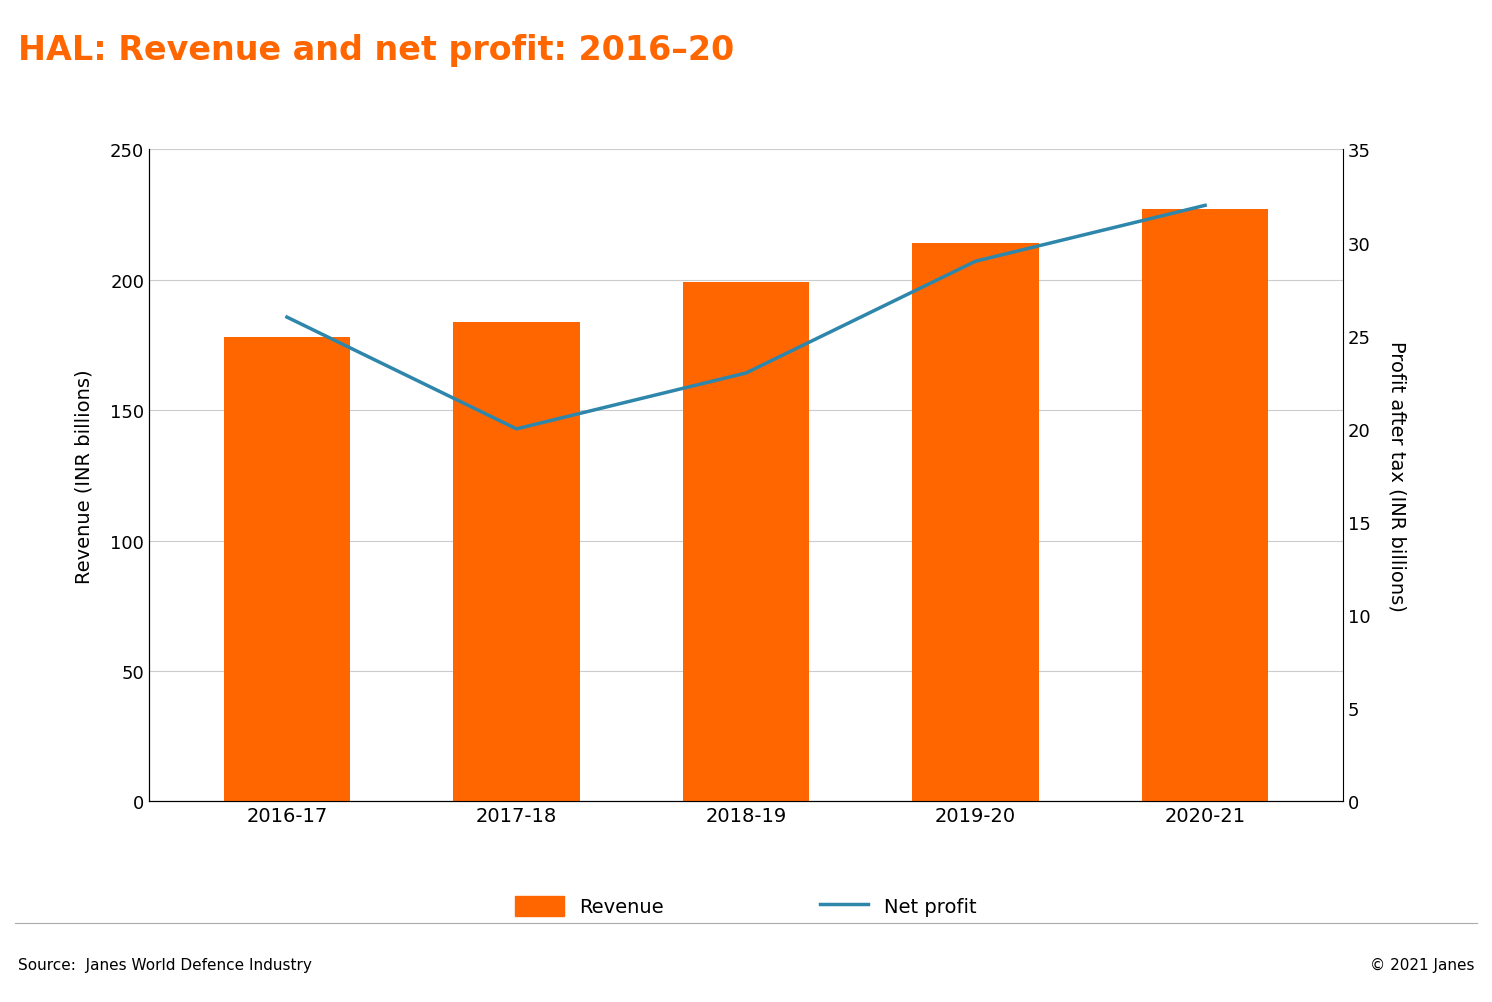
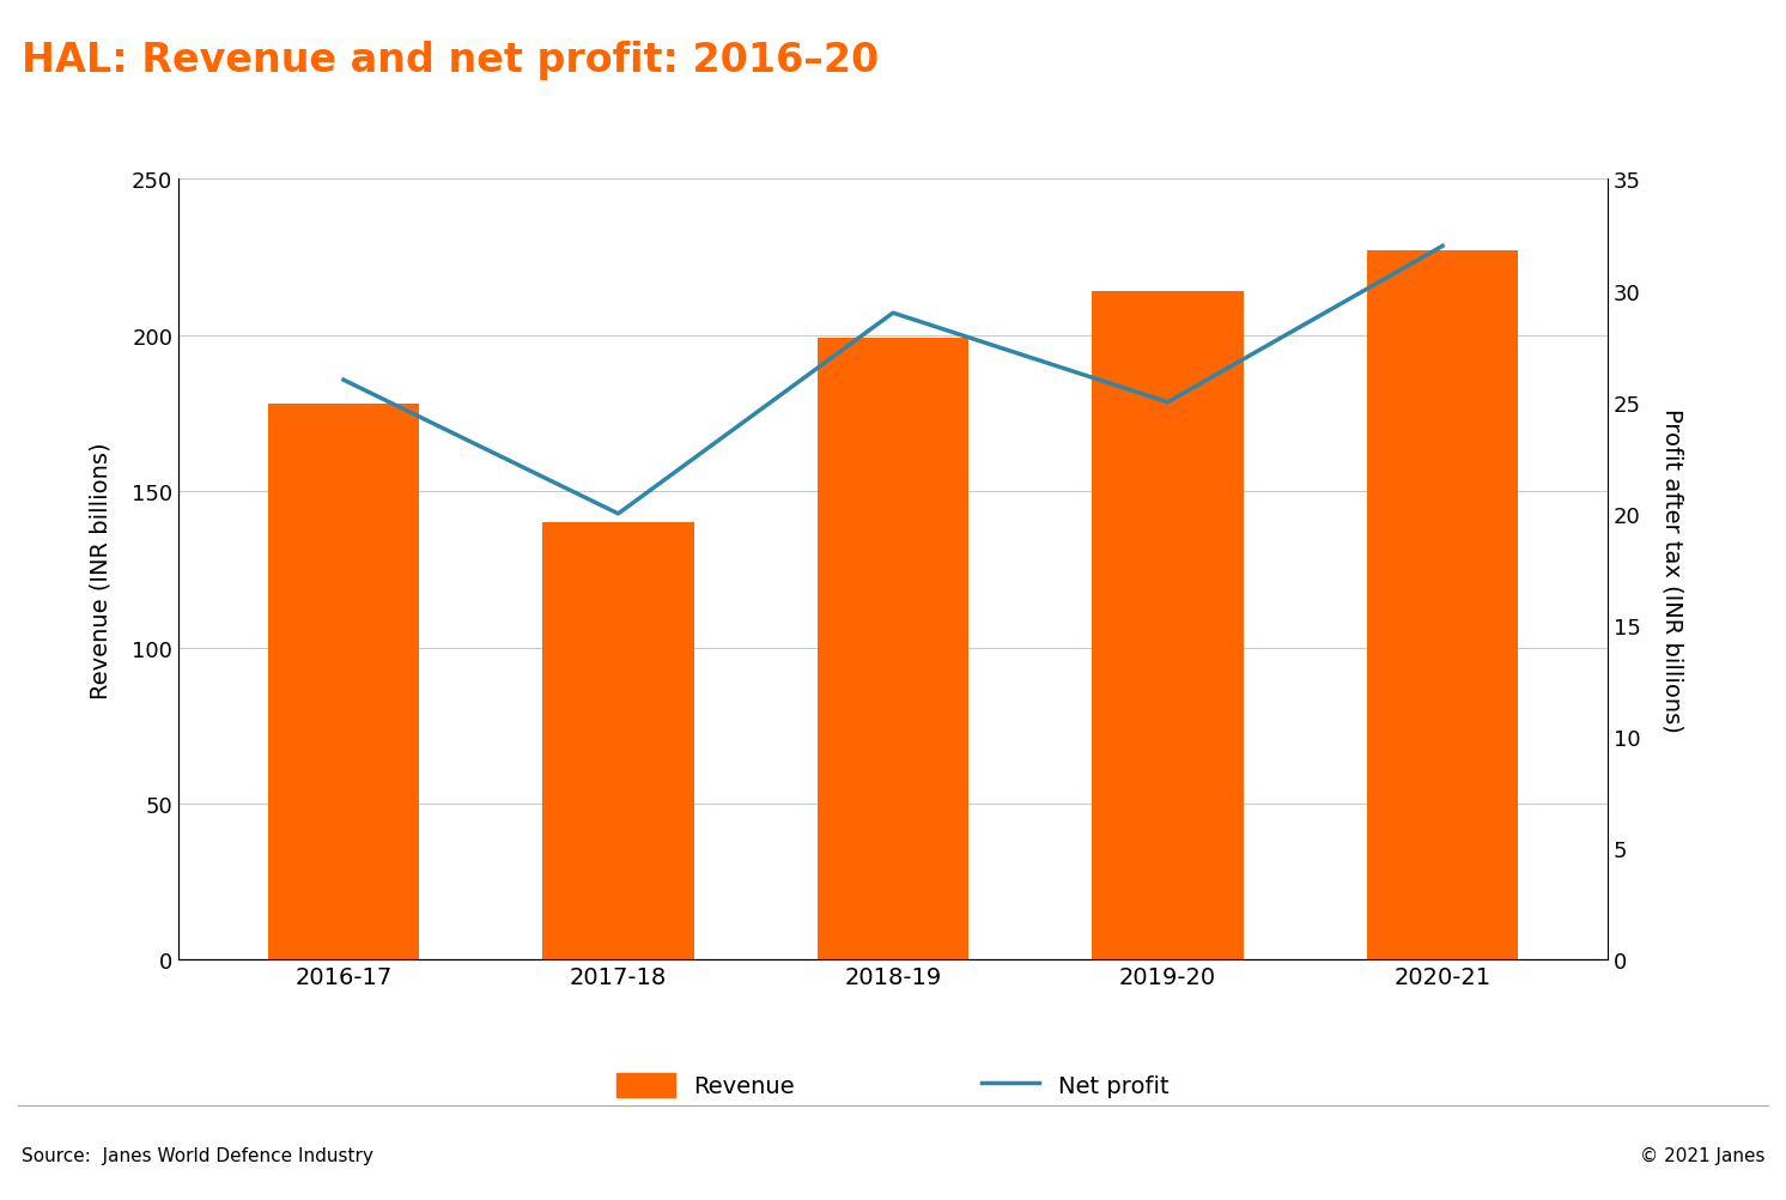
Revenue/2017-18: 184 -> 140
Net profit/2018-19: 23 -> 29
Net profit/2019-20: 29 -> 25
